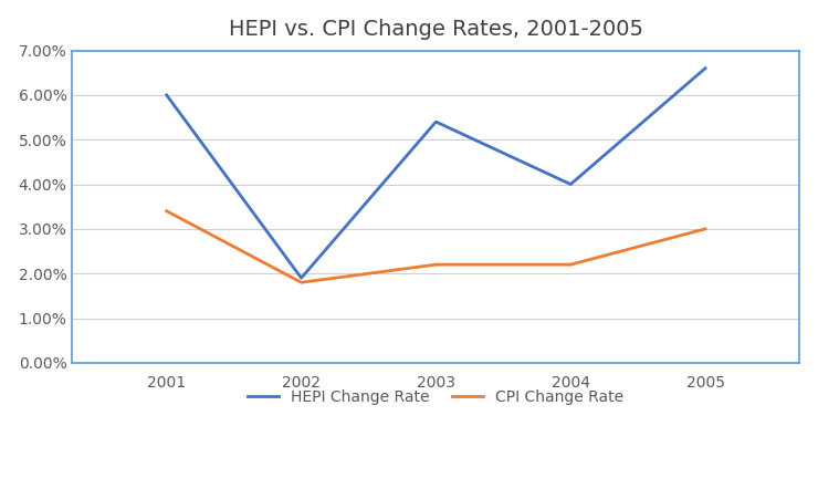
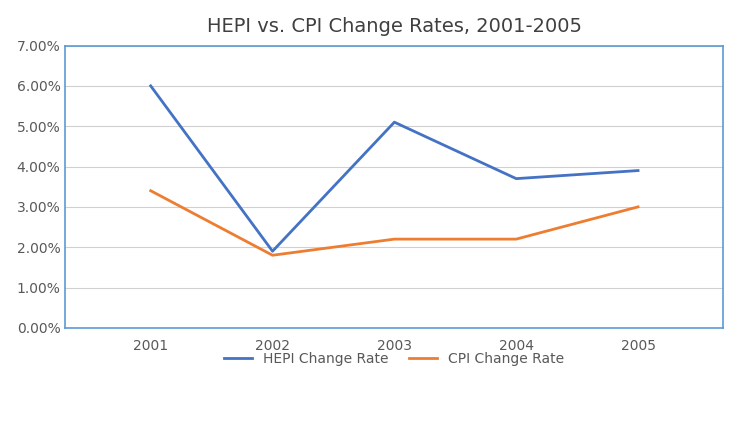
HEPI Change Rate/2003: 5.4% -> 5.1%
HEPI Change Rate/2004: 4.0% -> 3.7%
HEPI Change Rate/2005: 6.6% -> 3.9%
